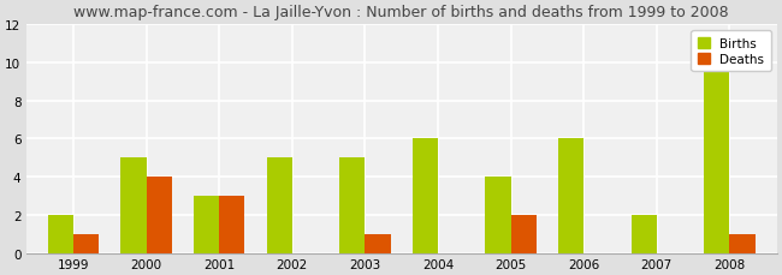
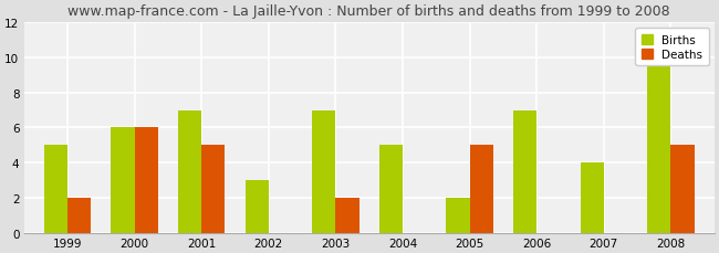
Births/1999: 2 -> 5
Deaths/1999: 1 -> 2
Births/2000: 5 -> 6
Deaths/2000: 4 -> 6
Births/2001: 3 -> 7
Deaths/2001: 3 -> 5
Births/2002: 5 -> 3
Births/2003: 5 -> 7
Deaths/2003: 1 -> 2
Births/2004: 6 -> 5
Births/2005: 4 -> 2
Deaths/2005: 2 -> 5
Births/2006: 6 -> 7
Births/2007: 2 -> 4
Deaths/2008: 1 -> 5
